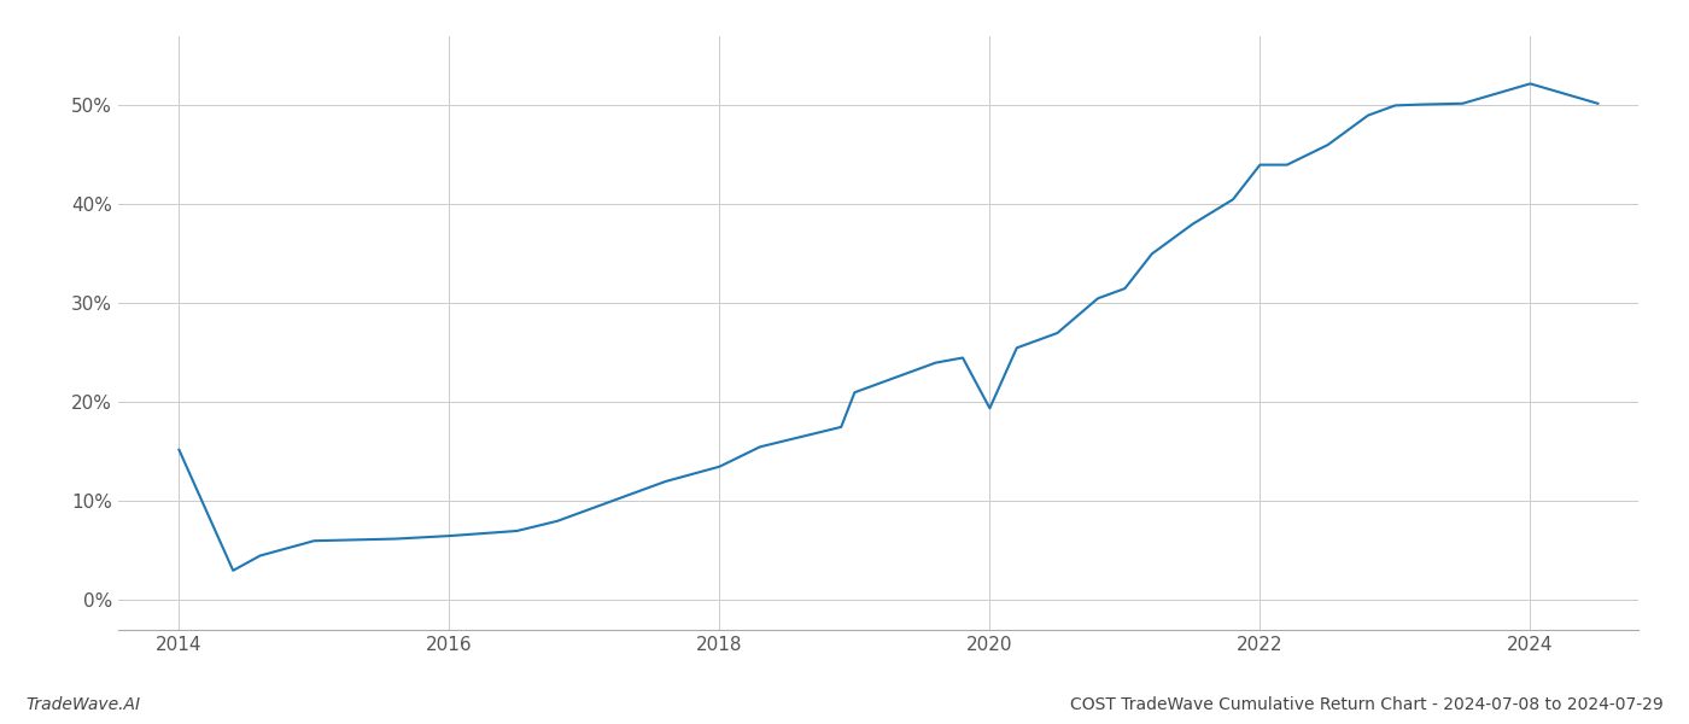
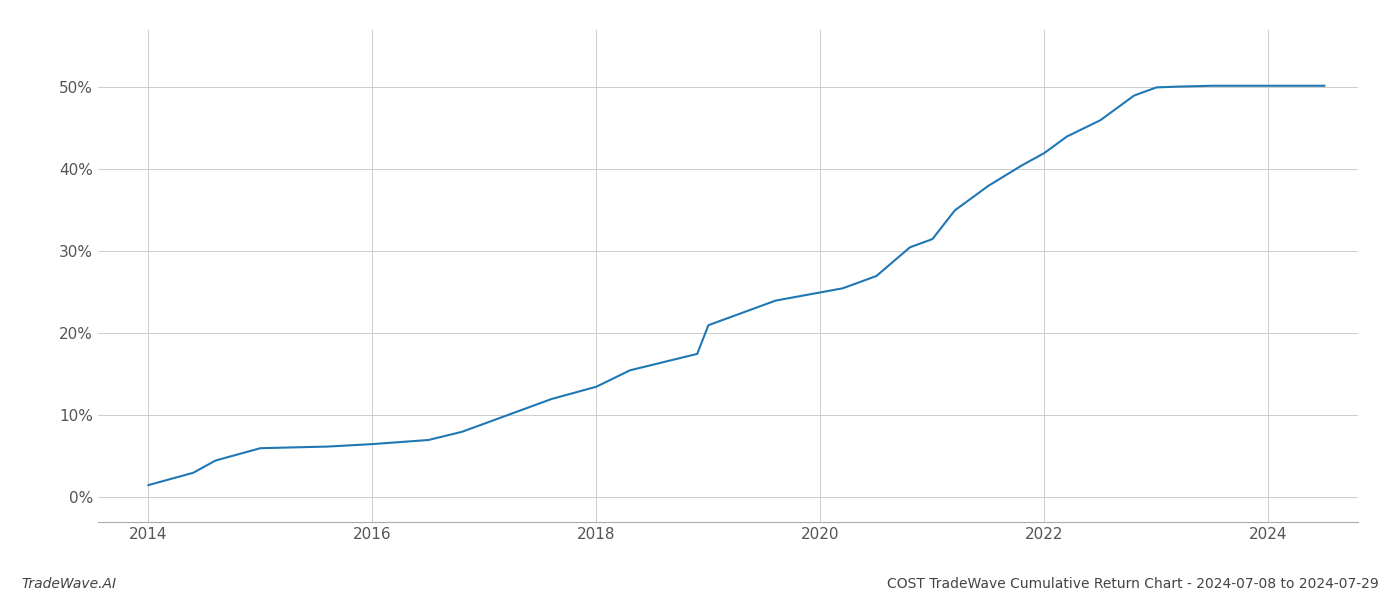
2014: 15.2% -> 1.5%
2020: 19.4% -> 25.0%
2022: 44.0% -> 42.0%
2024: 52.2% -> 50.2%
